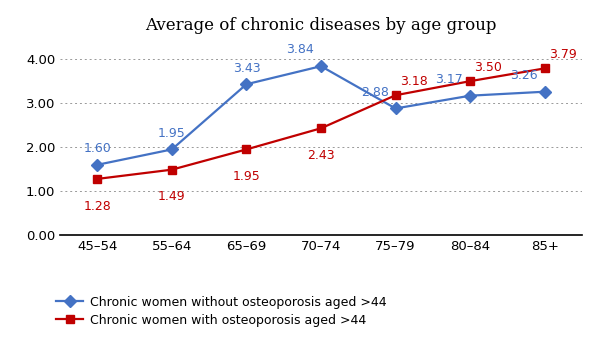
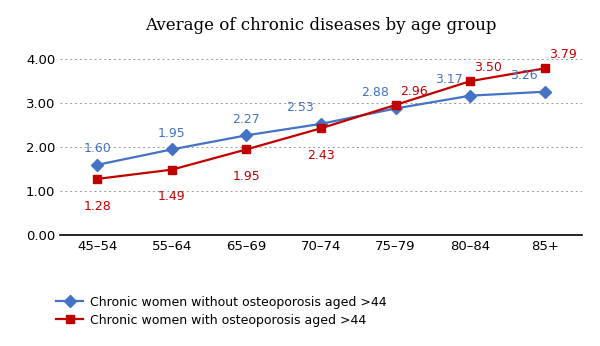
Chronic women without osteoporosis aged >44/65–69: 3.43 -> 2.27
Chronic women without osteoporosis aged >44/70–74: 3.84 -> 2.53
Chronic women with osteoporosis aged >44/75–79: 3.18 -> 2.96
